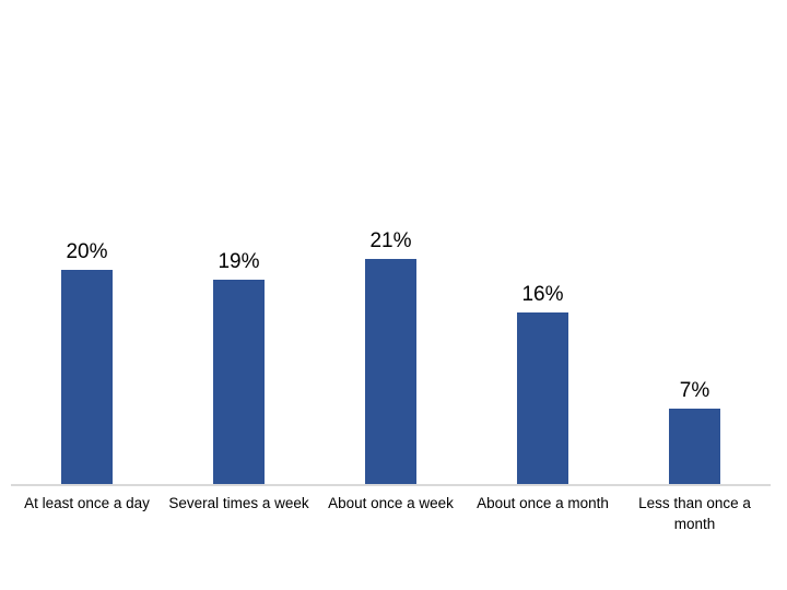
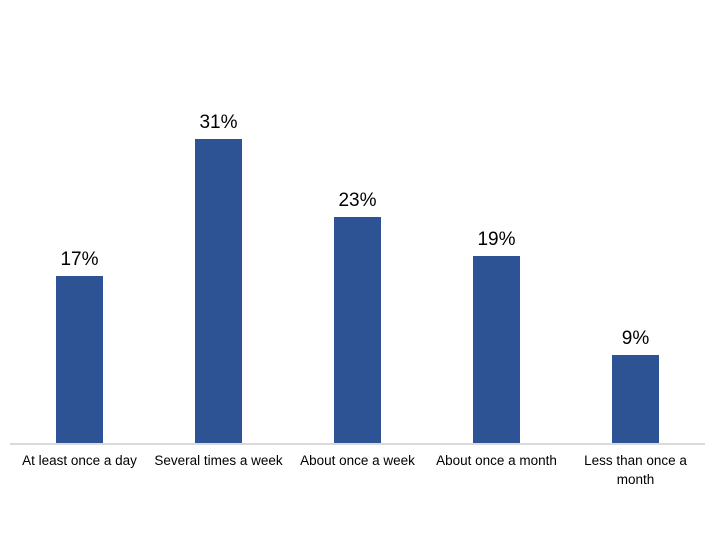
At least once a day: 20% -> 17%
Several times a week: 19% -> 31%
About once a week: 21% -> 23%
About once a month: 16% -> 19%
Less than once a month: 7% -> 9%
